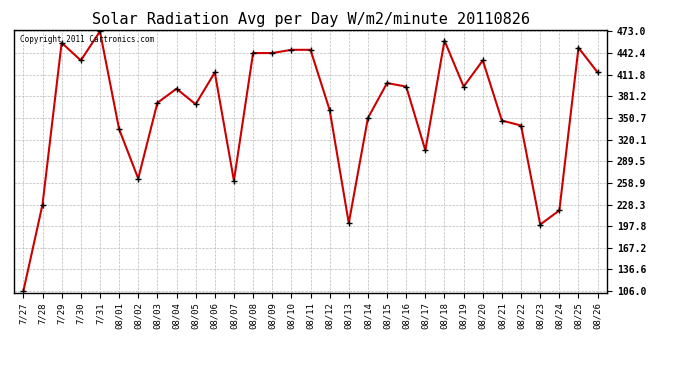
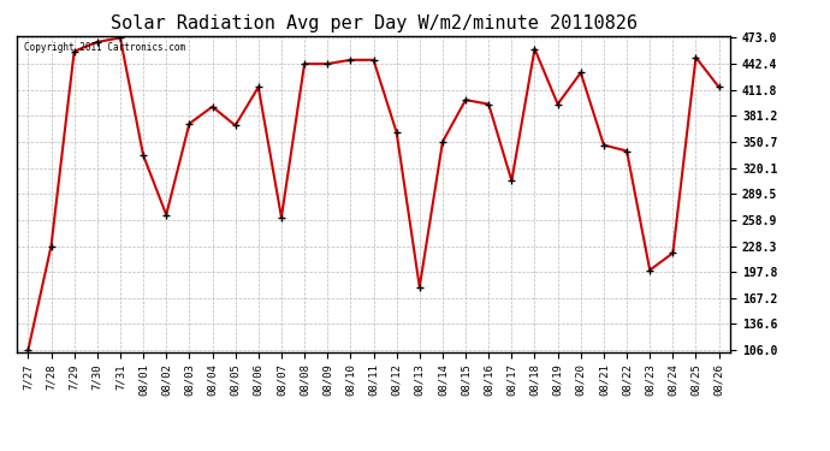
7/30: 432 -> 468
08/13: 202 -> 180
